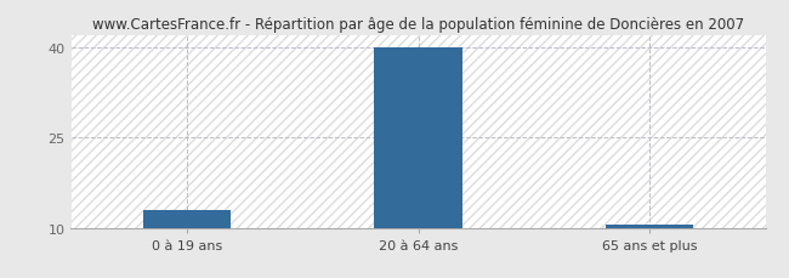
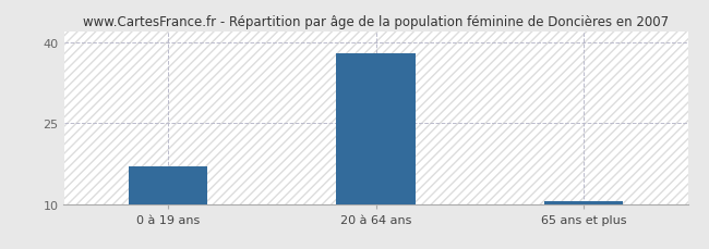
0 à 19 ans: 13.0 -> 17.0
20 à 64 ans: 40.0 -> 38.0
